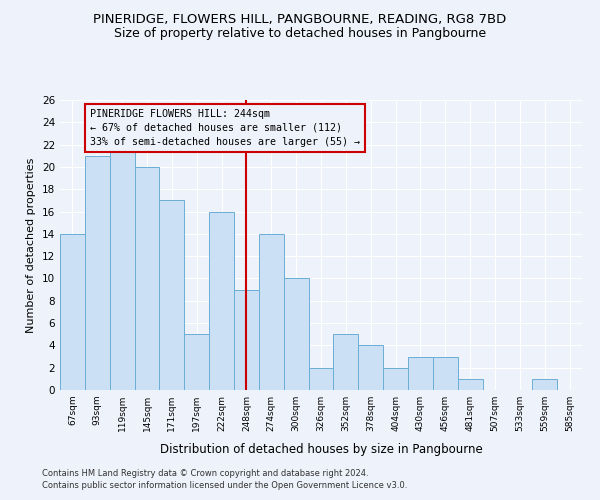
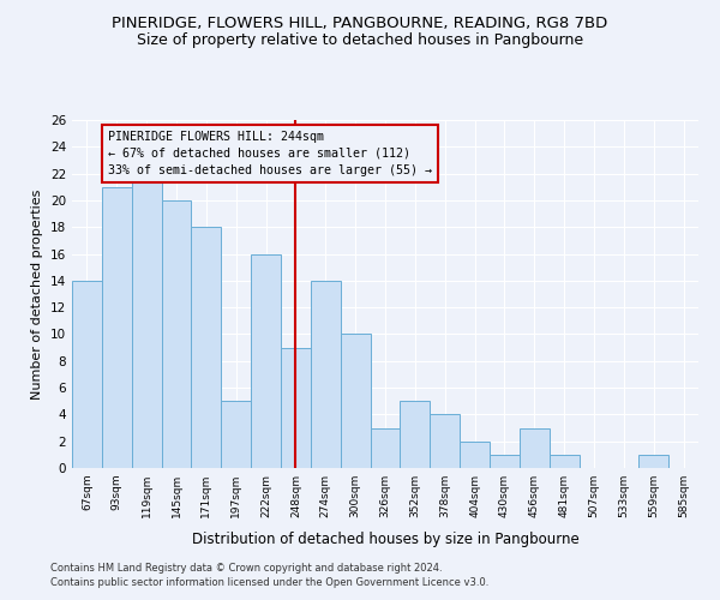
171sqm: 17 -> 18
326sqm: 2 -> 3
430sqm: 3 -> 1
